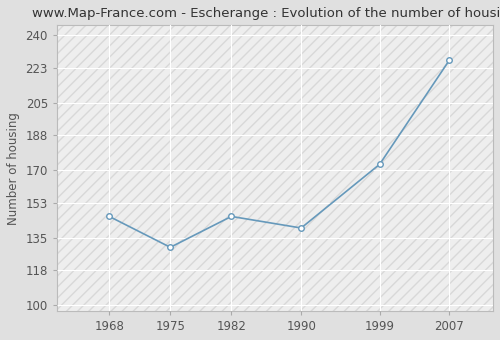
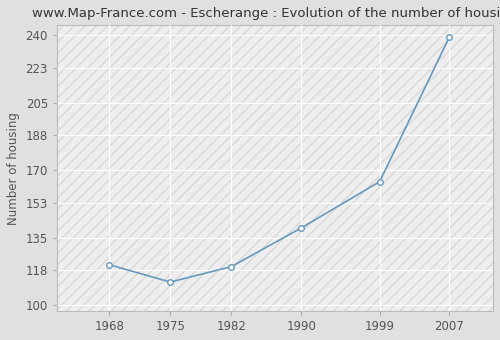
1968: 146 -> 121
1975: 130 -> 112
1982: 146 -> 120
1999: 173 -> 164
2007: 227 -> 239
